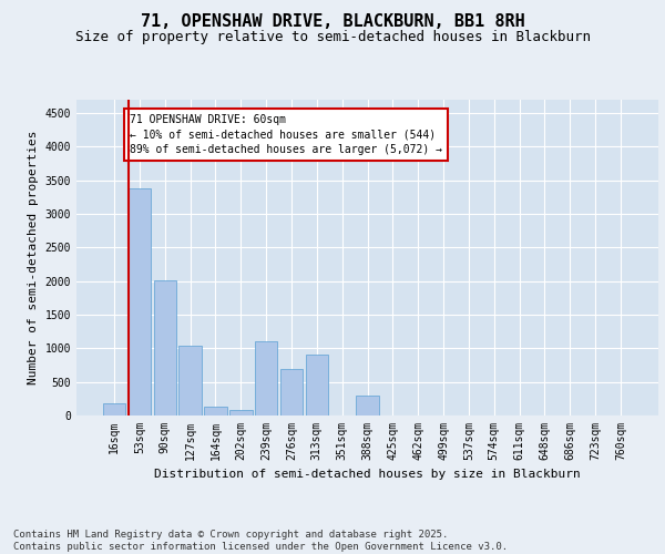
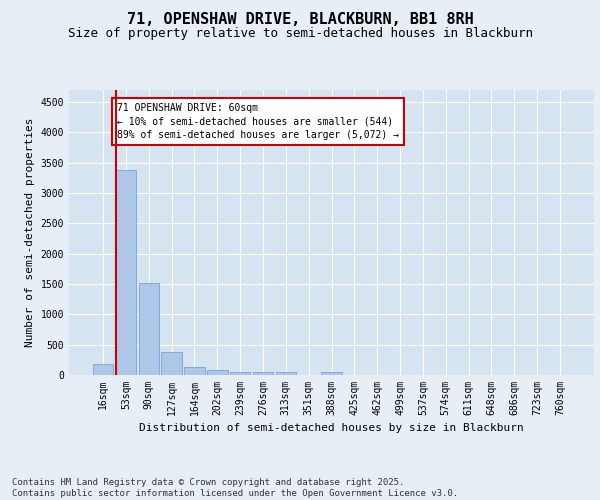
90sqm: 2020 -> 1510
127sqm: 1040 -> 380
239sqm: 1100 -> 50
276sqm: 700 -> 40
313sqm: 900 -> 50
388sqm: 300 -> 40
